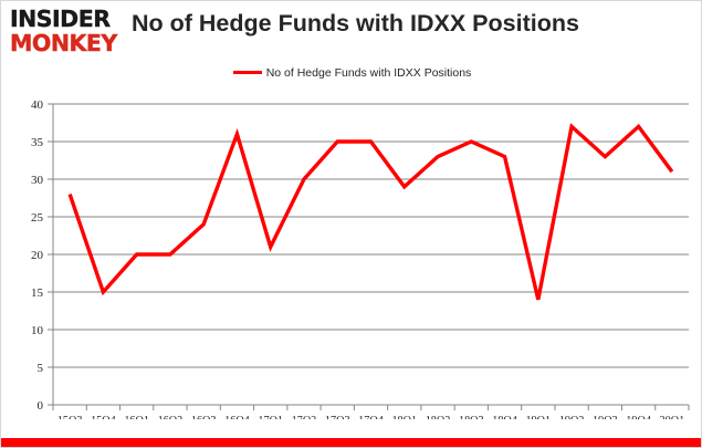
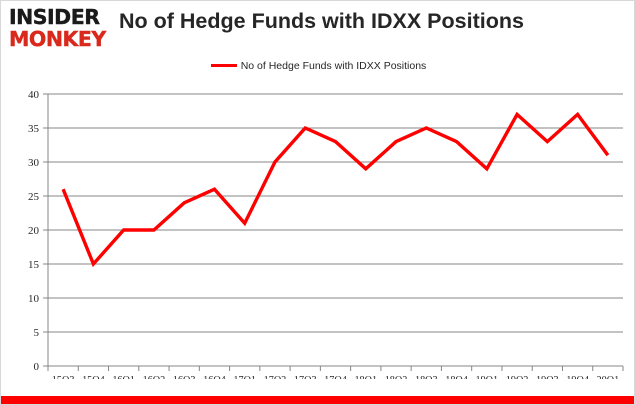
15Q3: 28 -> 26
16Q4: 36 -> 26
17Q4: 35 -> 33
19Q1: 14 -> 29
